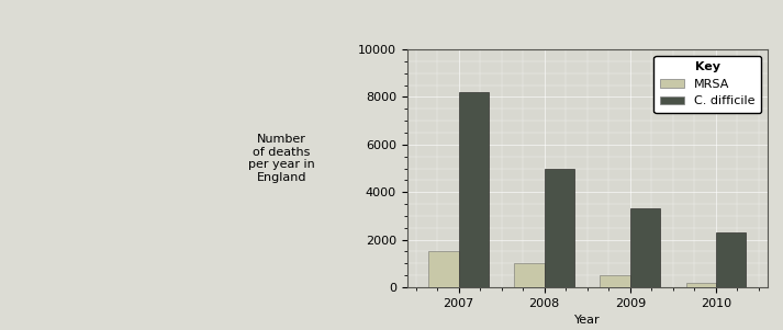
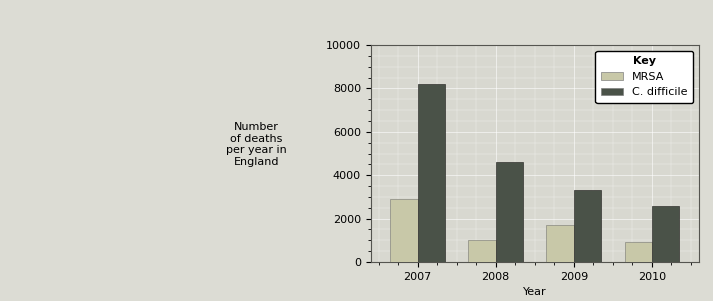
MRSA/2007: 1500 -> 2900
C. difficile/2008: 5000 -> 4600
MRSA/2009: 500 -> 1700
MRSA/2010: 200 -> 900
C. difficile/2010: 2300 -> 2600
